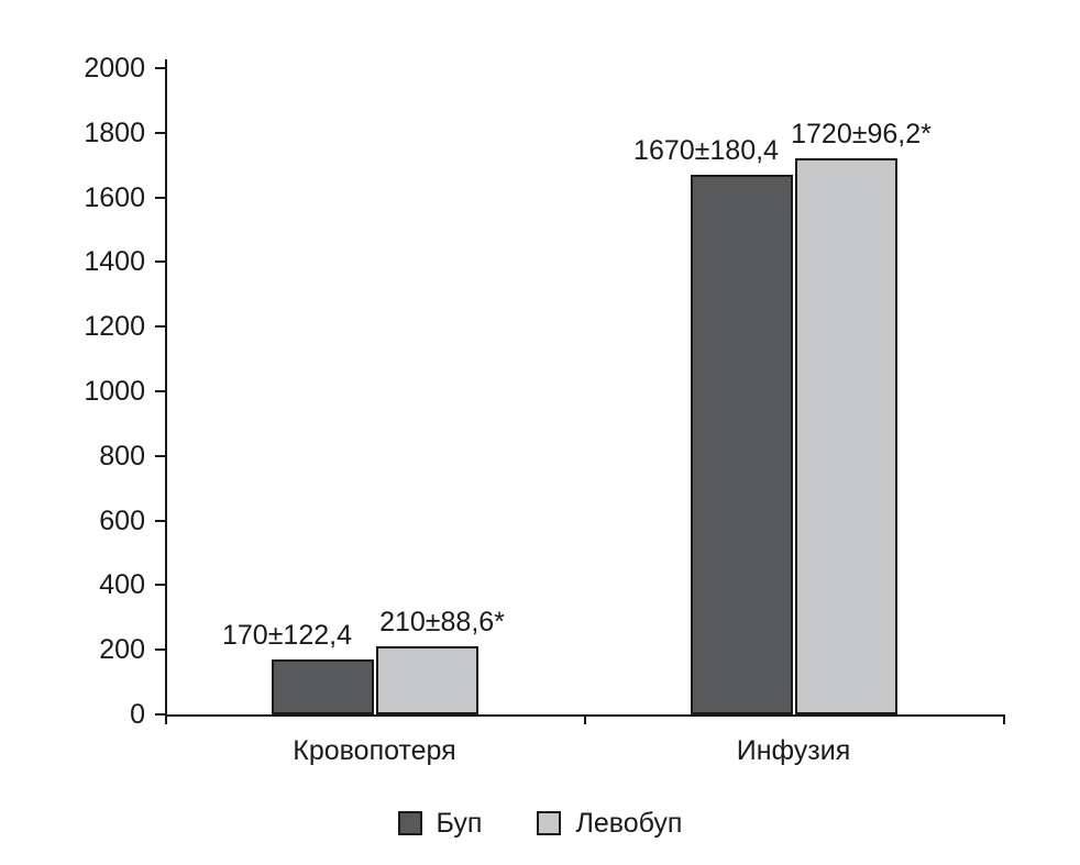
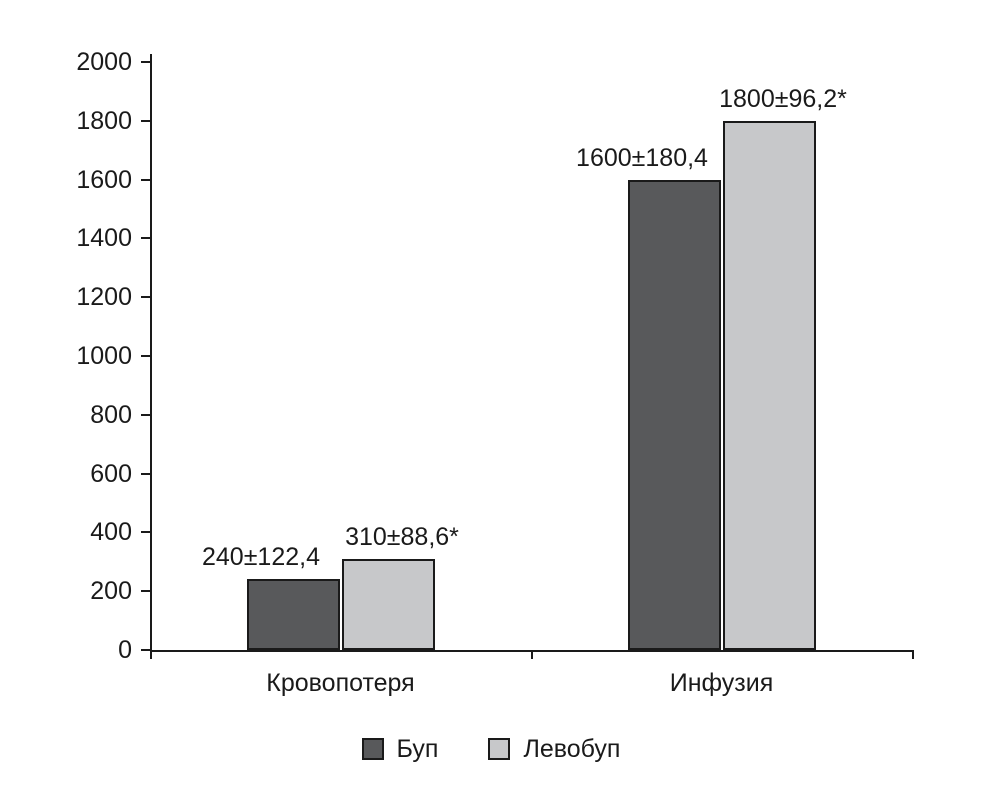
Буп/Кровопотеря: 170 -> 240
Левобуп/Кровопотеря: 210 -> 310
Буп/Инфузия: 1670 -> 1600
Левобуп/Инфузия: 1720 -> 1800
